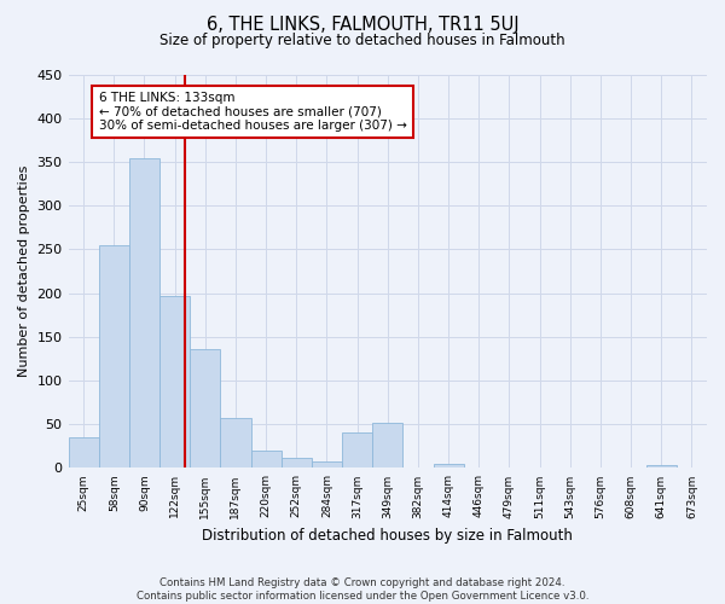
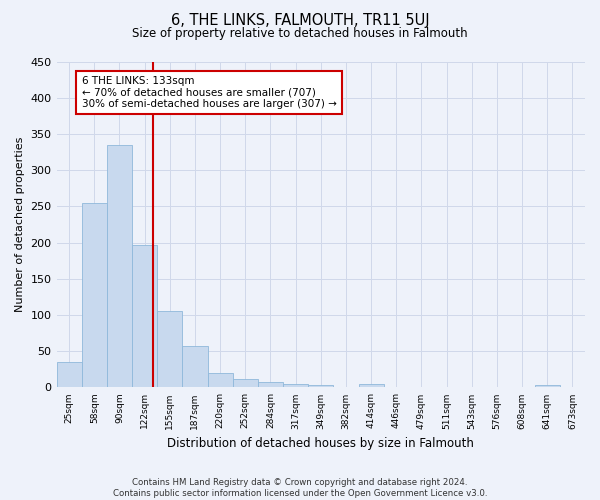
90sqm: 354 -> 335
155sqm: 136 -> 105
317sqm: 40 -> 5
349sqm: 52 -> 4
